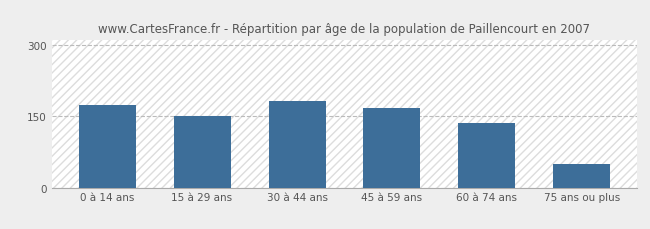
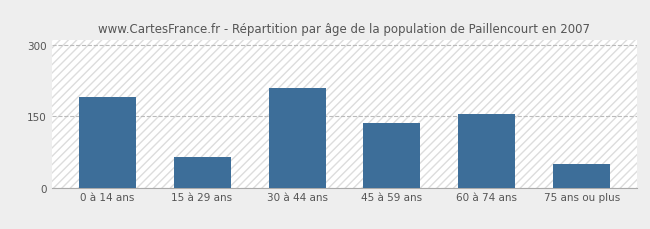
0 à 14 ans: 175 -> 190
15 à 29 ans: 150 -> 65
30 à 44 ans: 182 -> 210
45 à 59 ans: 168 -> 135
60 à 74 ans: 137 -> 155
